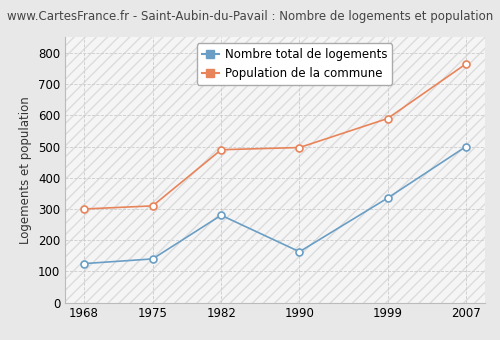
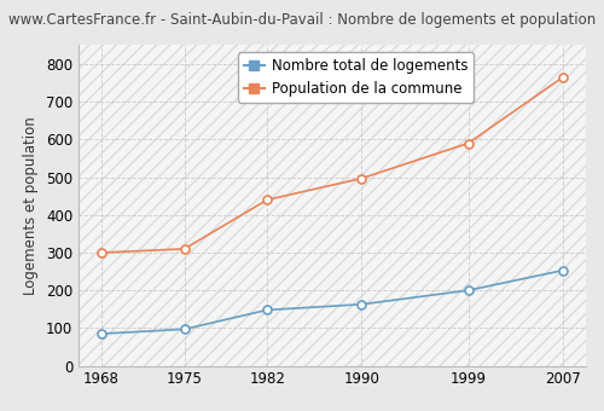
Nombre total de logements/1968: 125 -> 85
Nombre total de logements/1975: 140 -> 97
Nombre total de logements/1982: 280 -> 148
Population de la commune/1982: 490 -> 440
Nombre total de logements/1999: 335 -> 200
Nombre total de logements/2007: 500 -> 253
